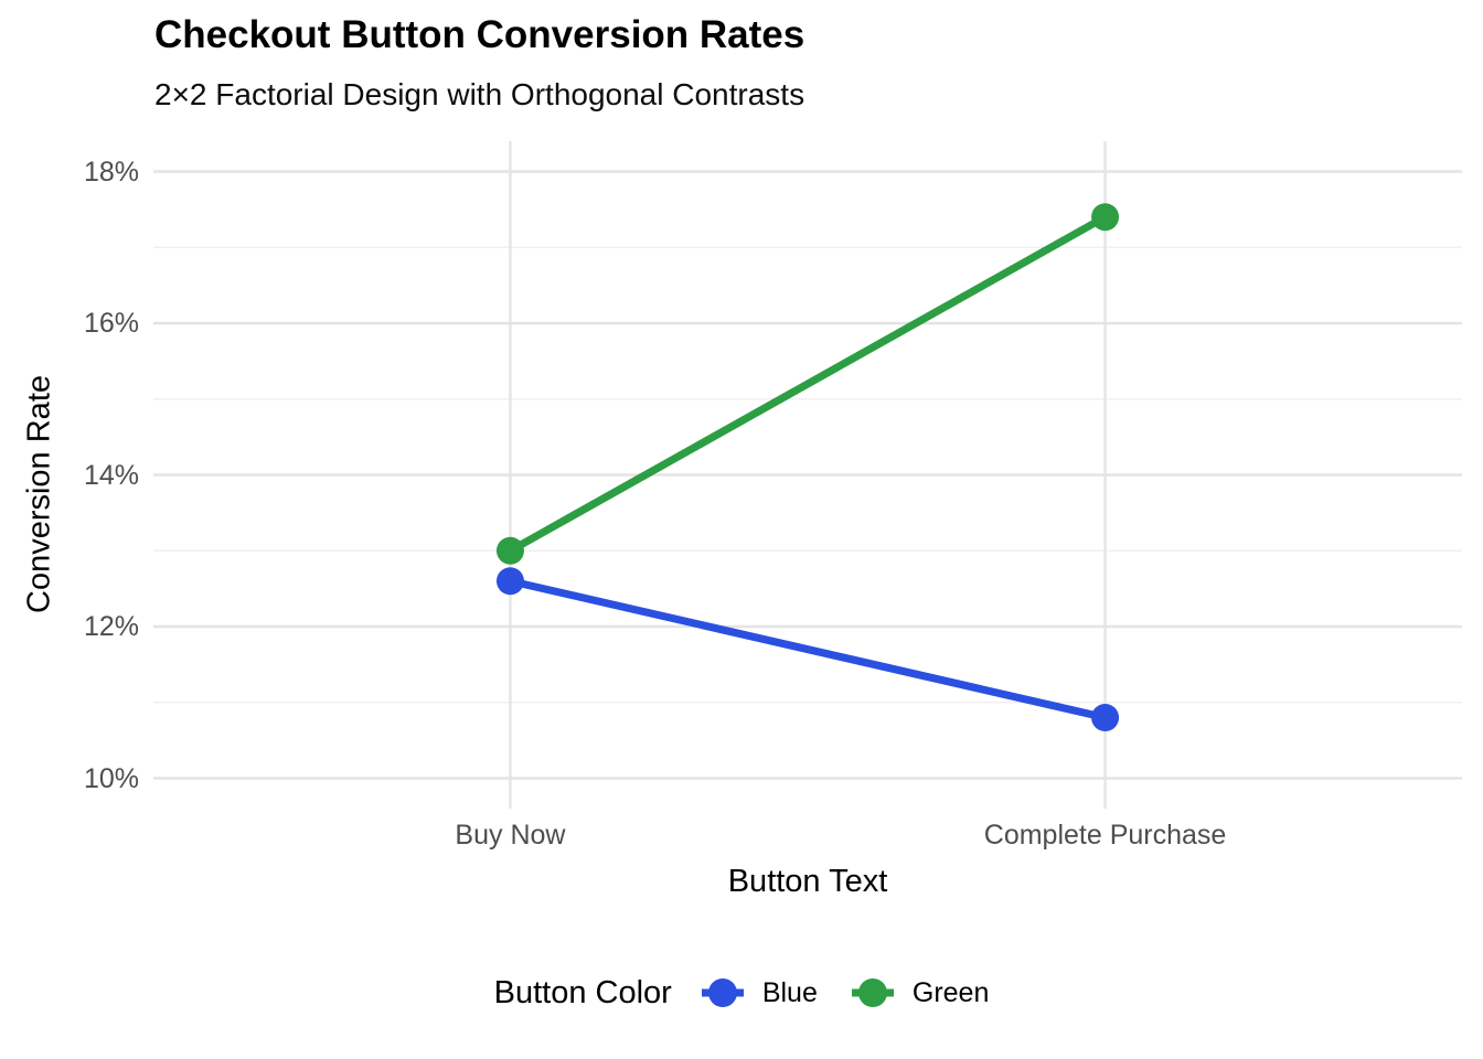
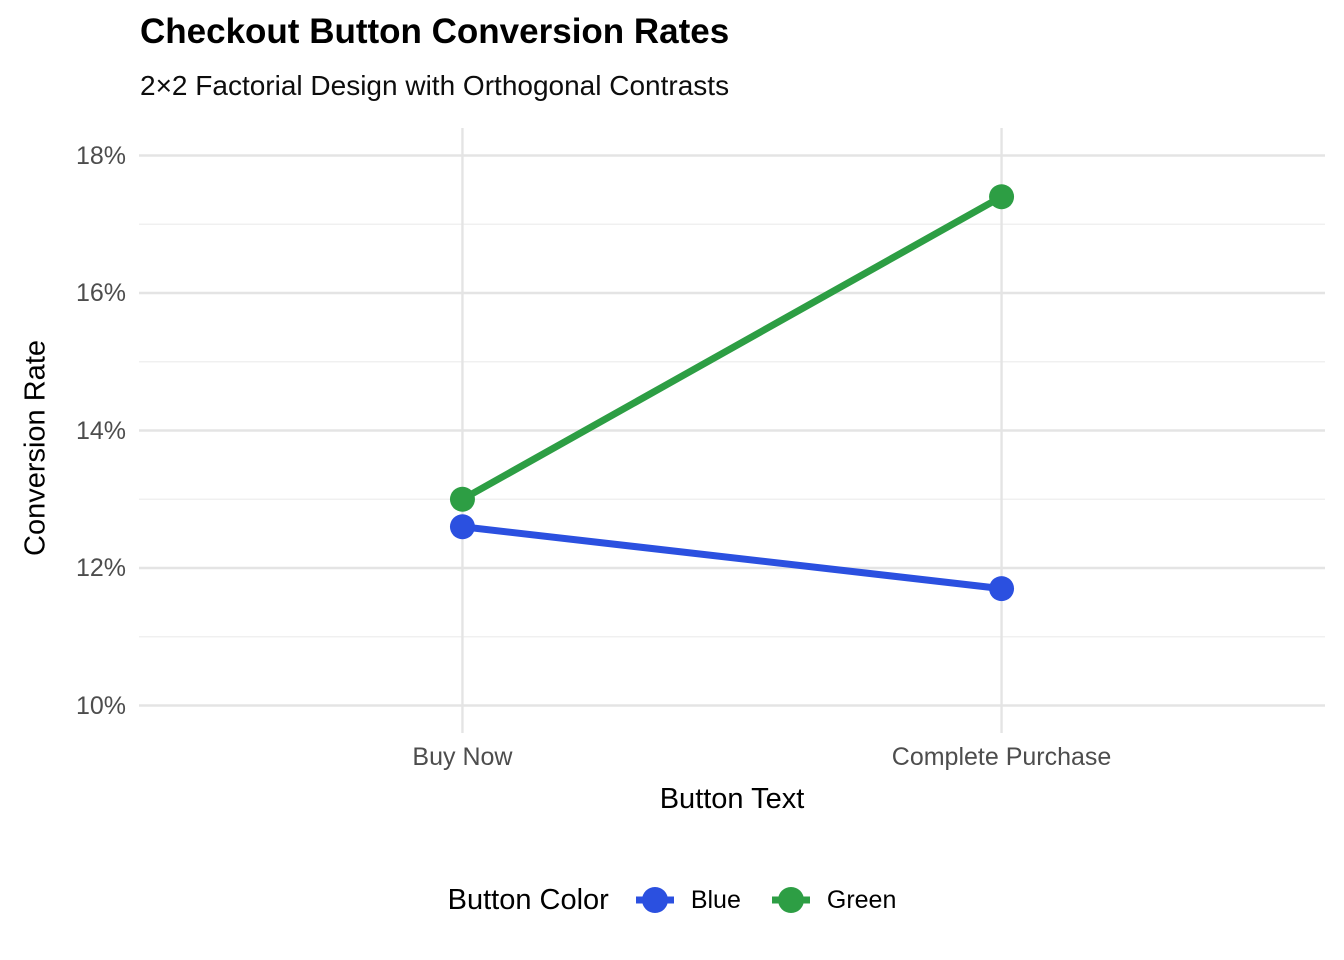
Blue/Complete Purchase: 10.8% -> 11.7%
